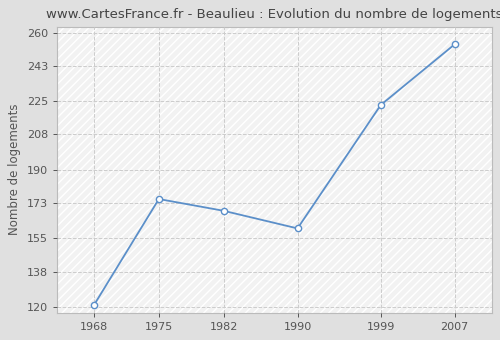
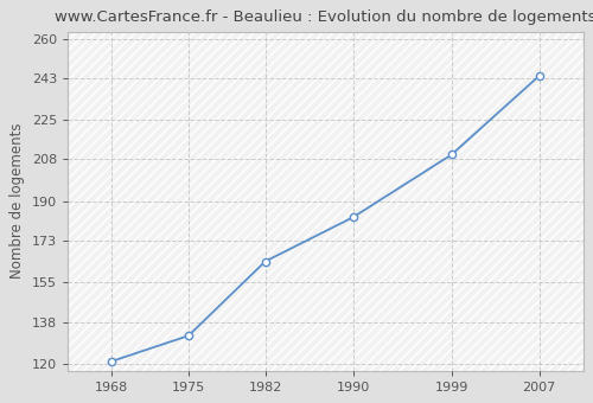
1975: 175 -> 132
1982: 169 -> 164
1990: 160 -> 183
1999: 223 -> 210
2007: 254 -> 244
